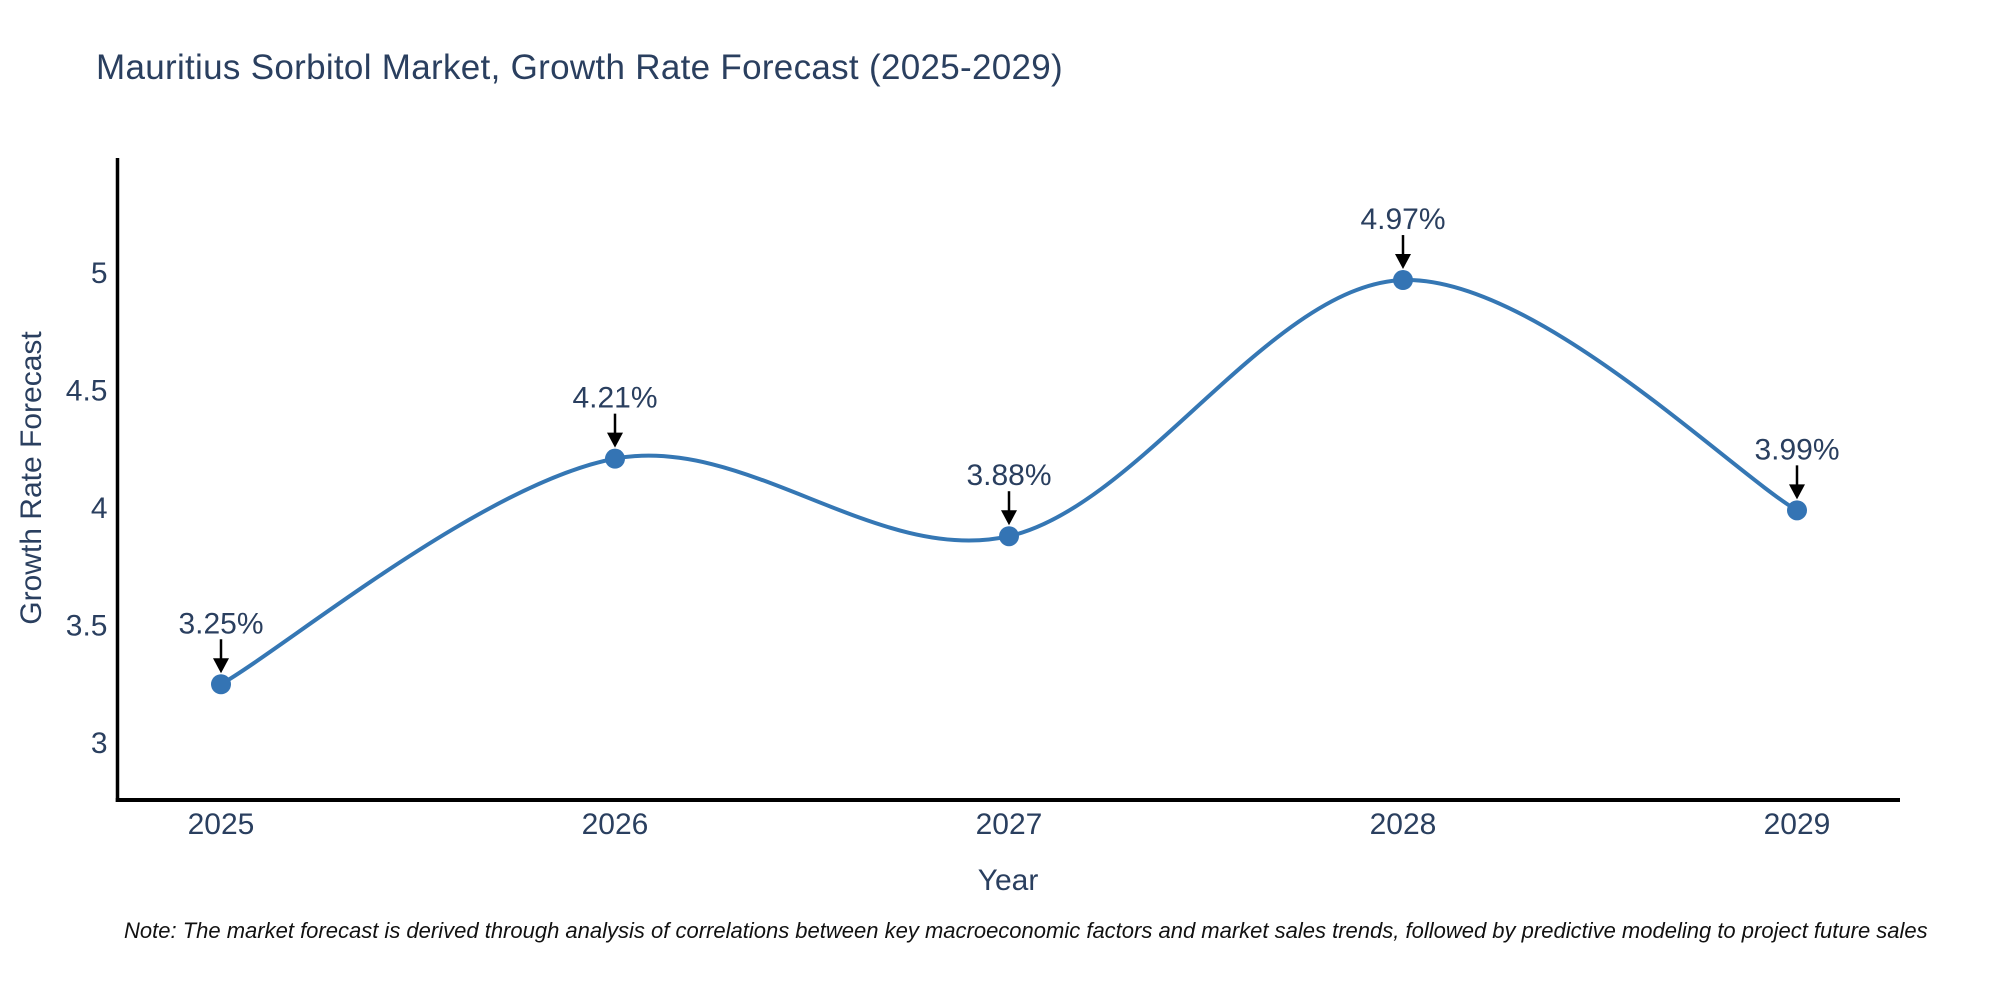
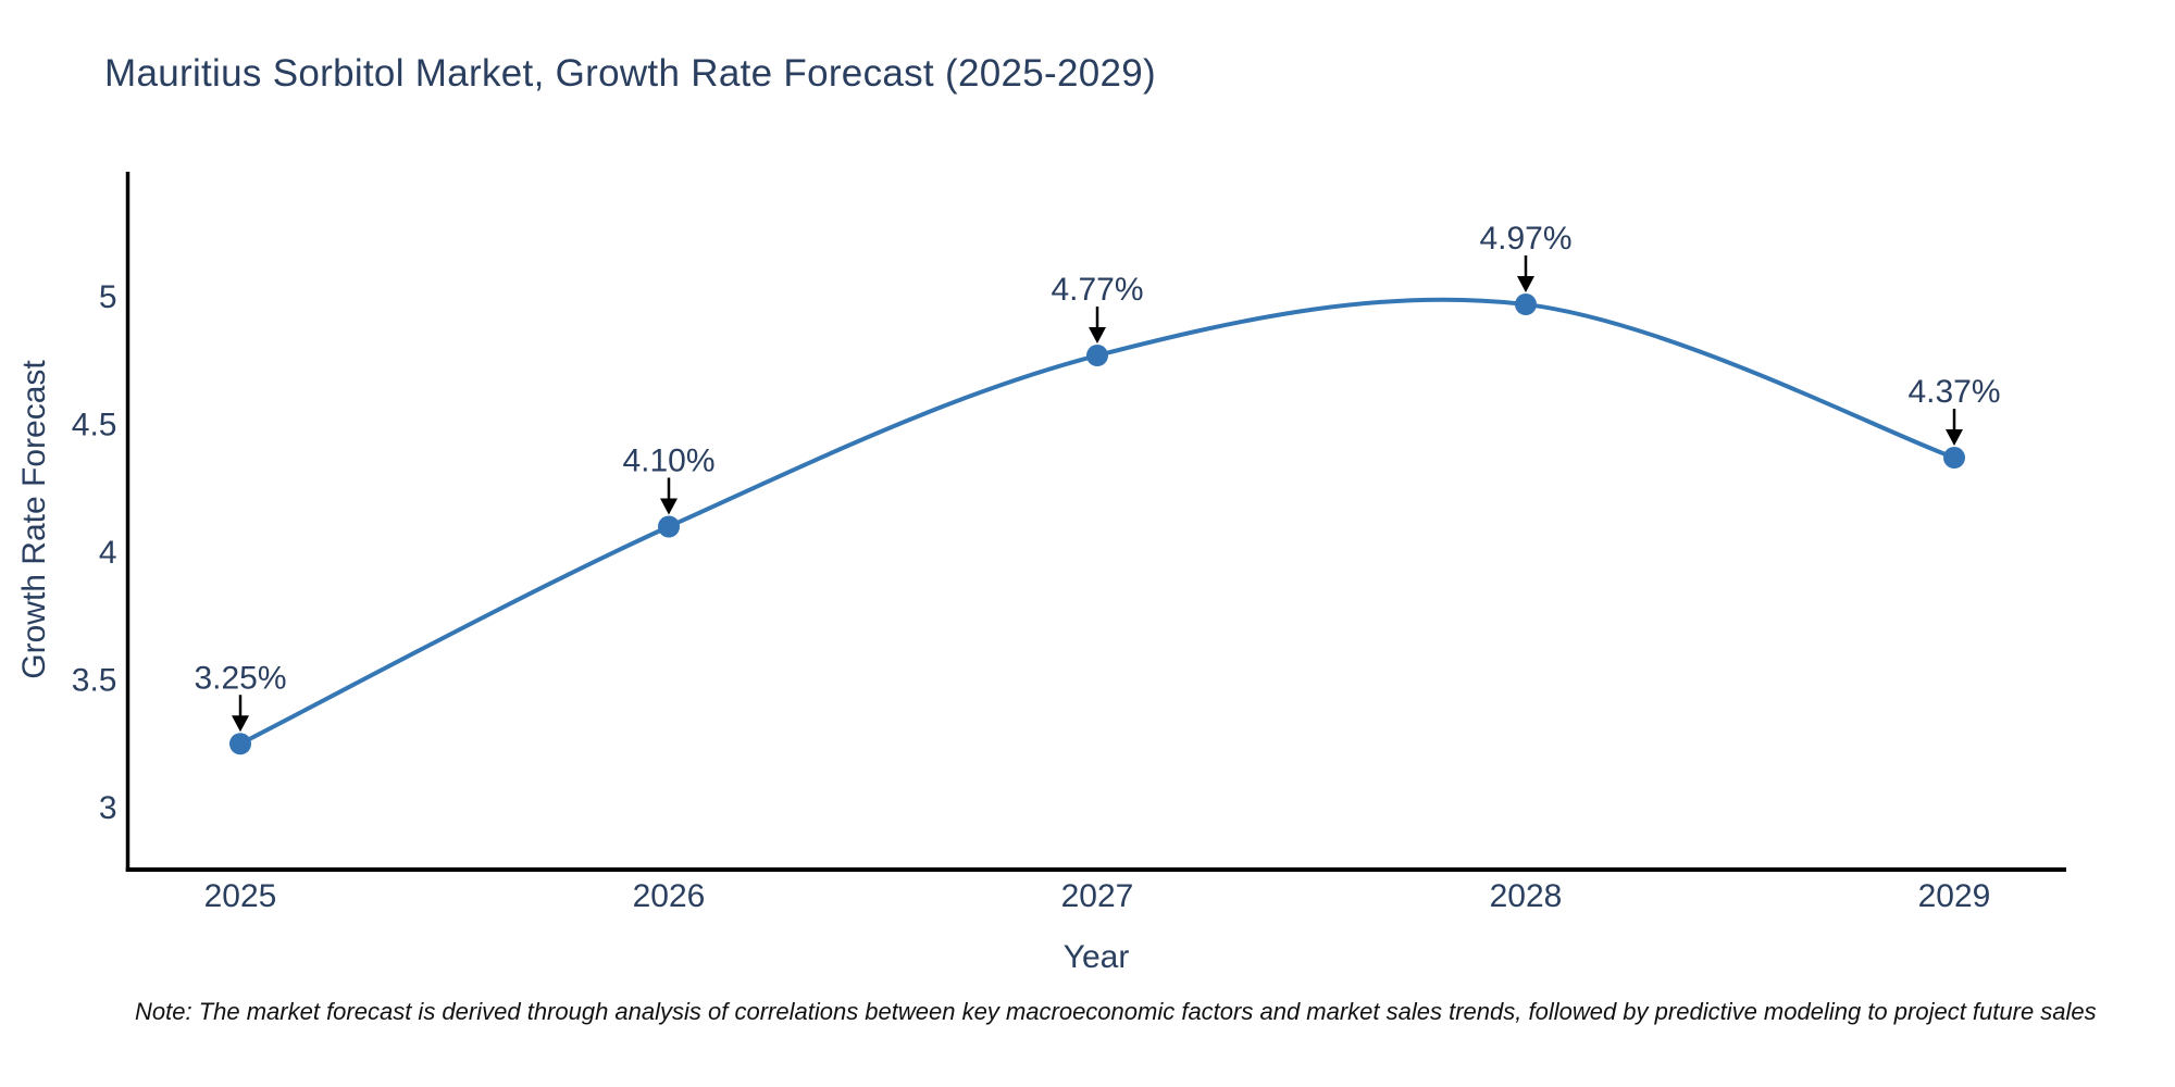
2026: 4.21% -> 4.10%
2027: 3.88% -> 4.77%
2029: 3.99% -> 4.37%
